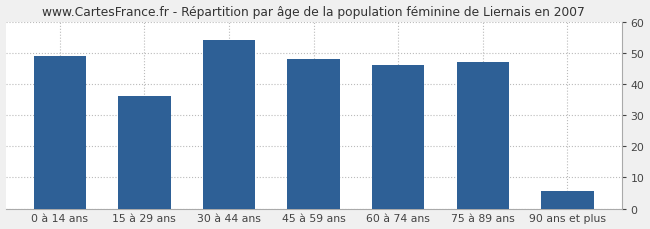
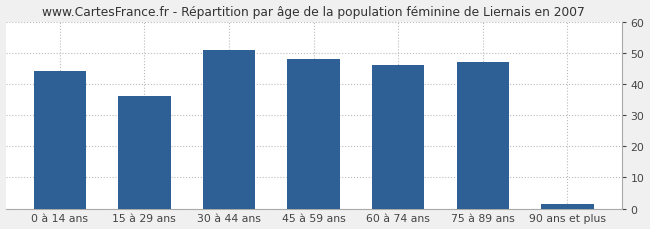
0 à 14 ans: 49.0 -> 44.0
30 à 44 ans: 54.0 -> 51.0
90 ans et plus: 5.5 -> 1.5
